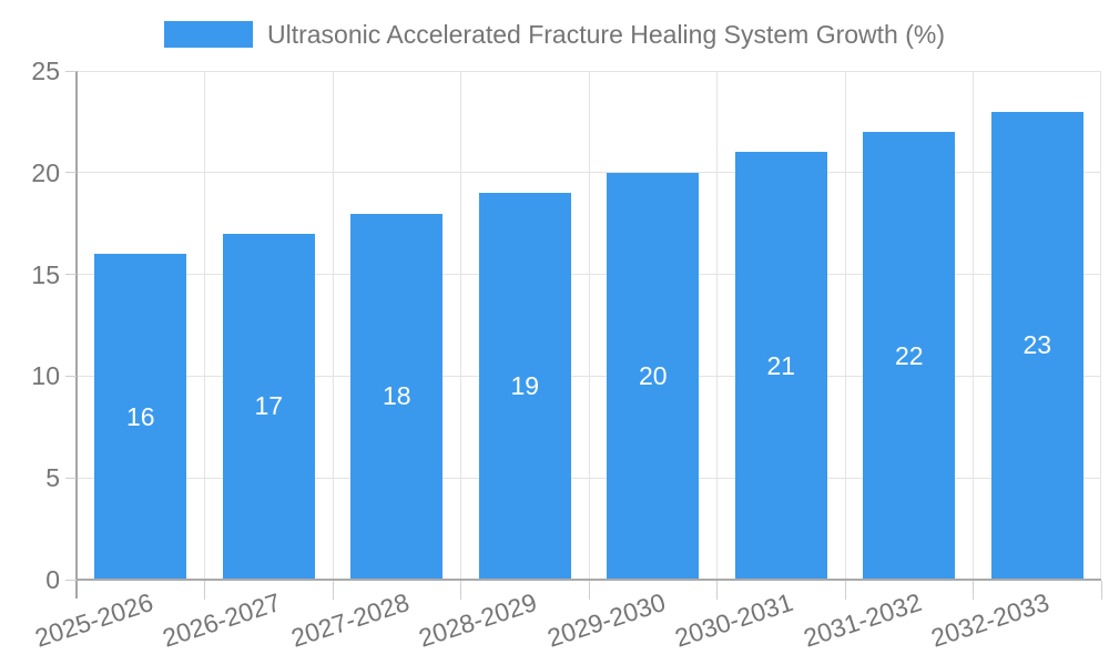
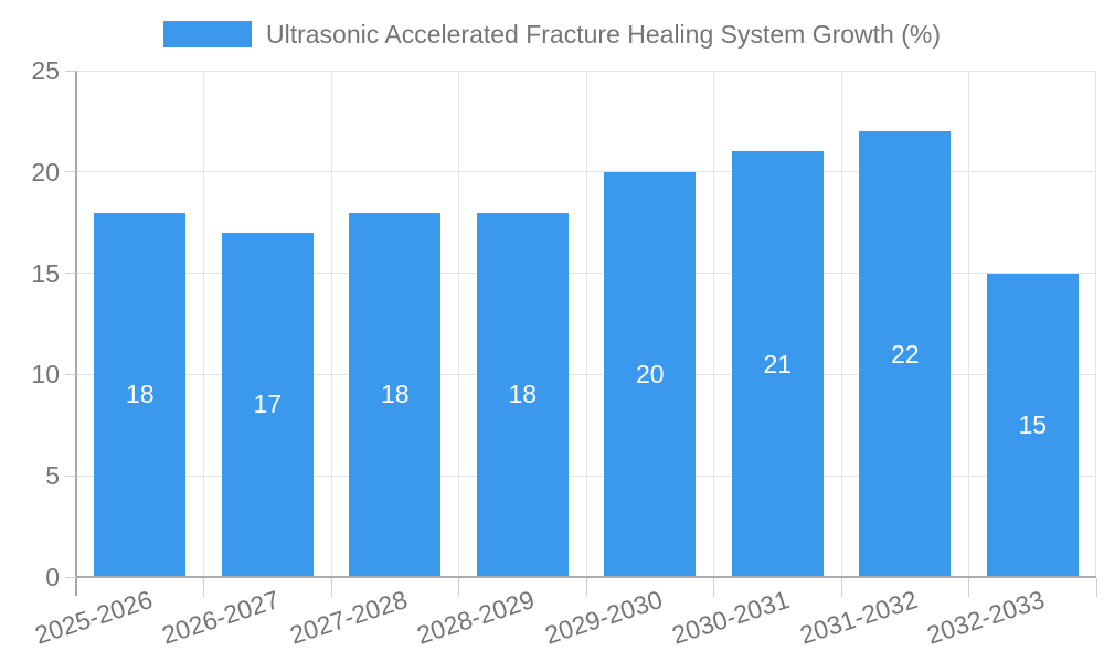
2025-2026: 16 -> 18
2028-2029: 19 -> 18
2032-2033: 23 -> 15
